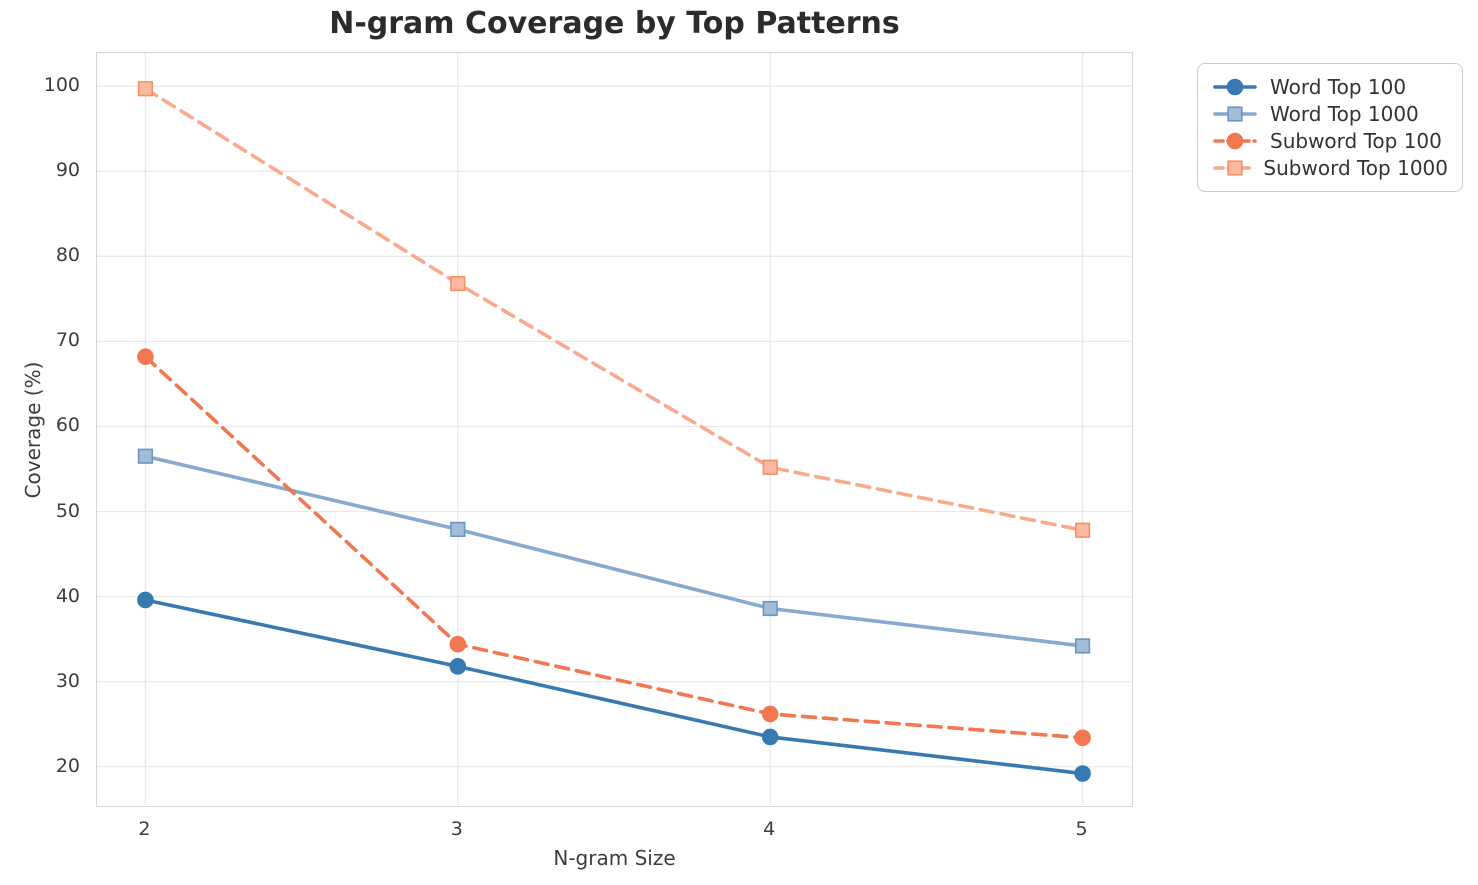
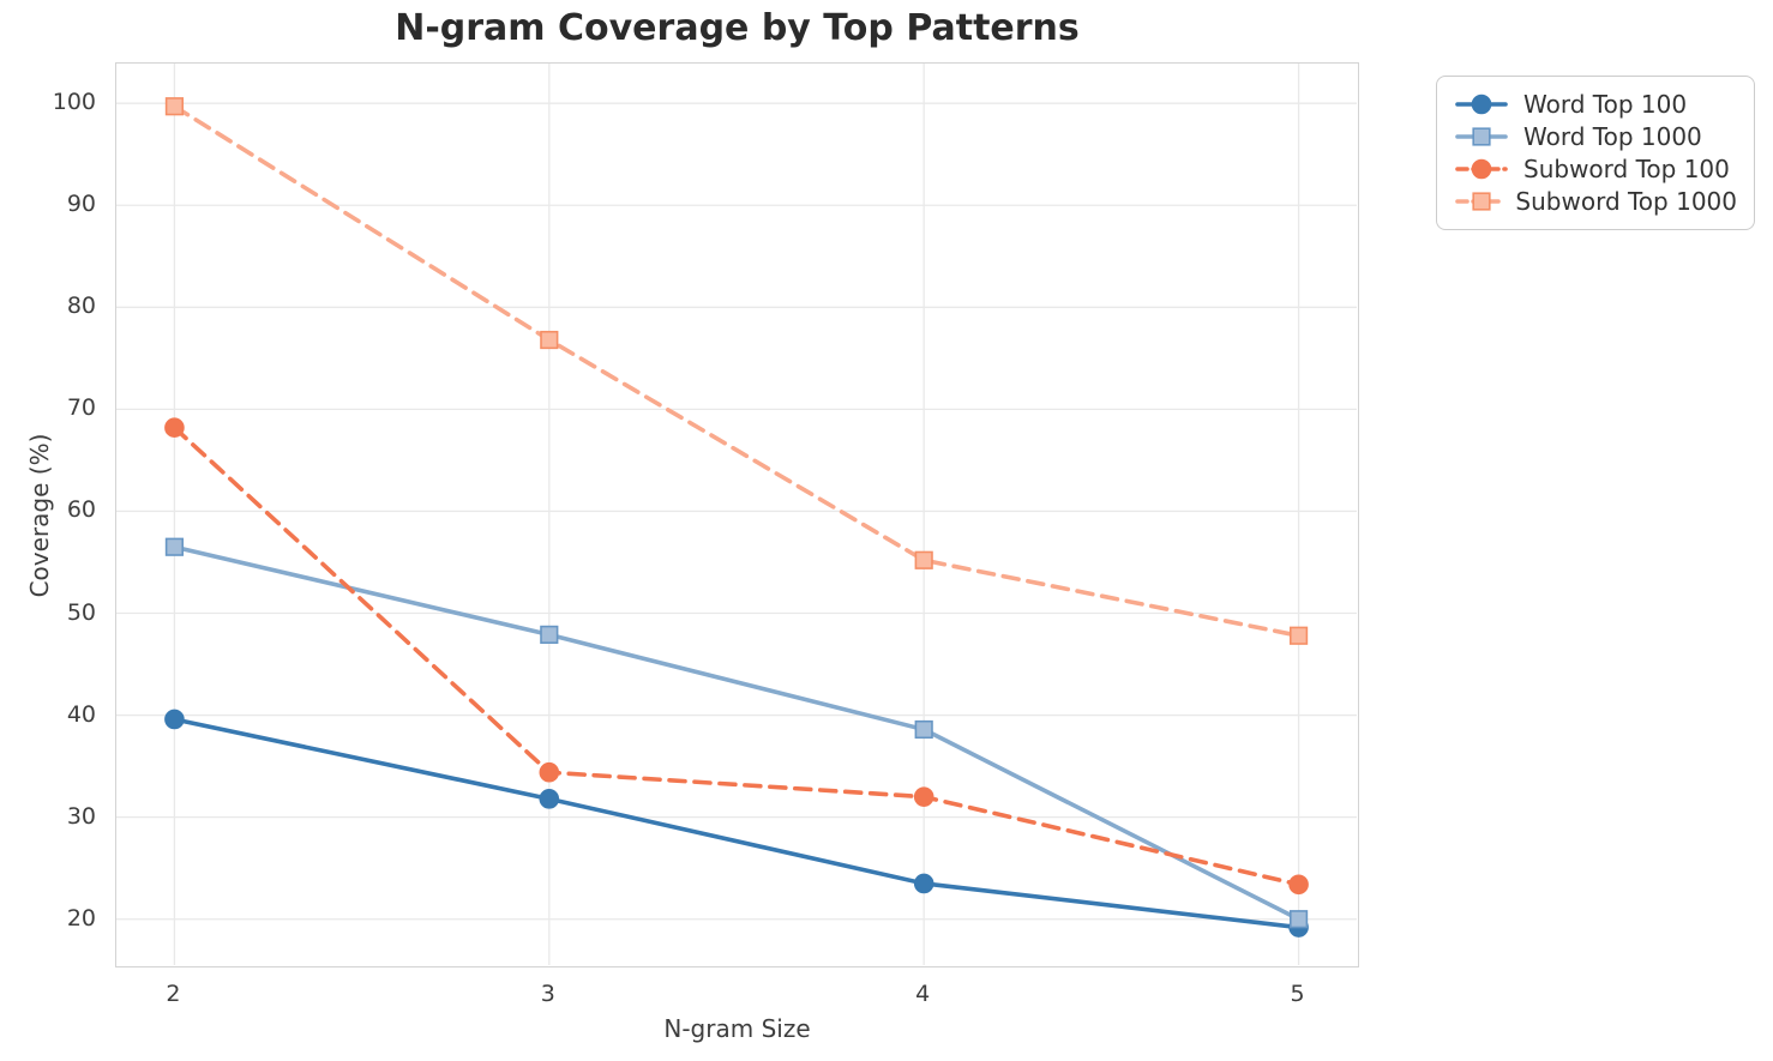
Subword Top 100/4: 26 -> 32
Word Top 1000/5: 34 -> 20
